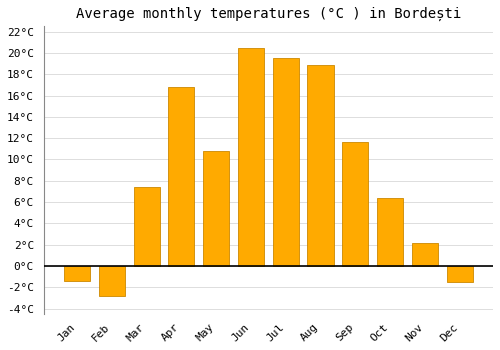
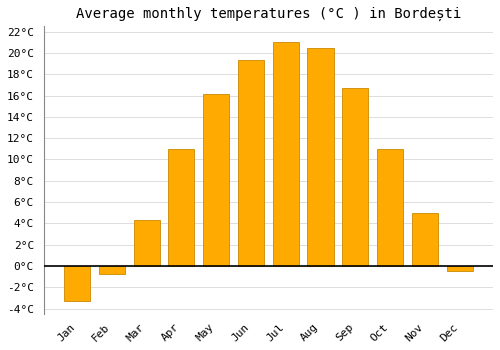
Jan: -1.4°C -> -3.3°C
Feb: -2.8°C -> -0.7°C
Mar: 7.4°C -> 4.3°C
Apr: 16.8°C -> 11.0°C
May: 10.8°C -> 16.1°C
Jun: 20.5°C -> 19.3°C
Jul: 19.5°C -> 21.0°C
Aug: 18.9°C -> 20.5°C
Sep: 11.6°C -> 16.7°C
Oct: 6.4°C -> 11.0°C
Nov: 2.2°C -> 5.0°C
Dec: -1.5°C -> -0.5°C
